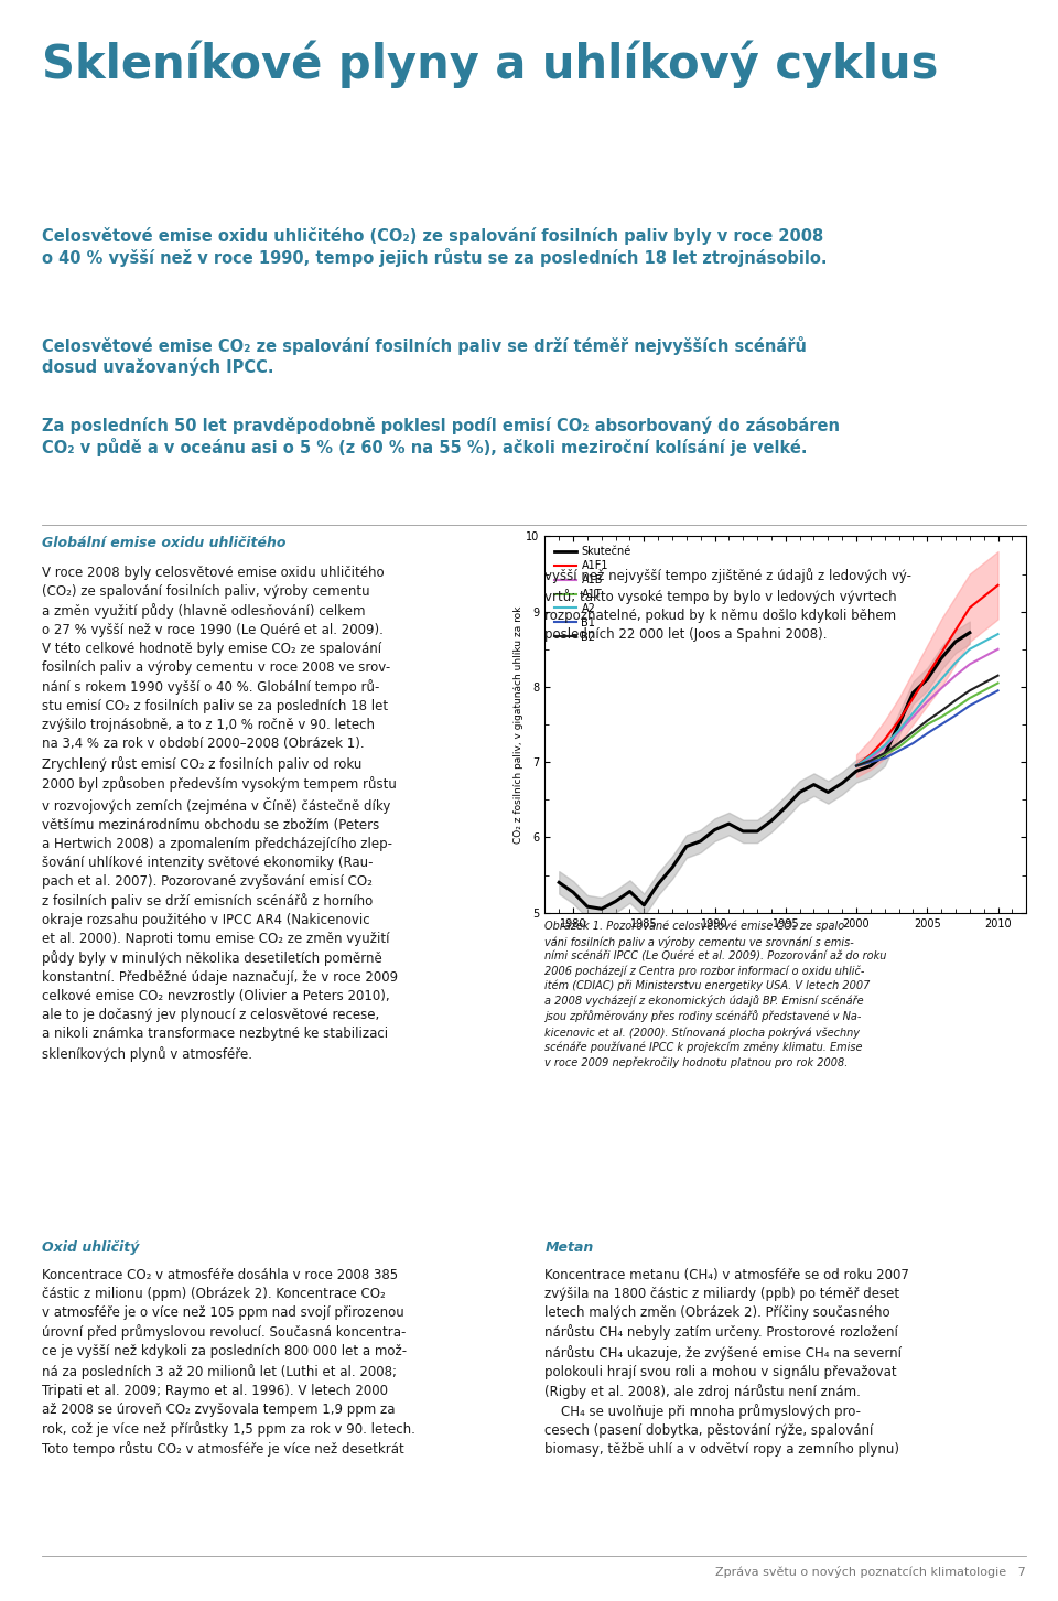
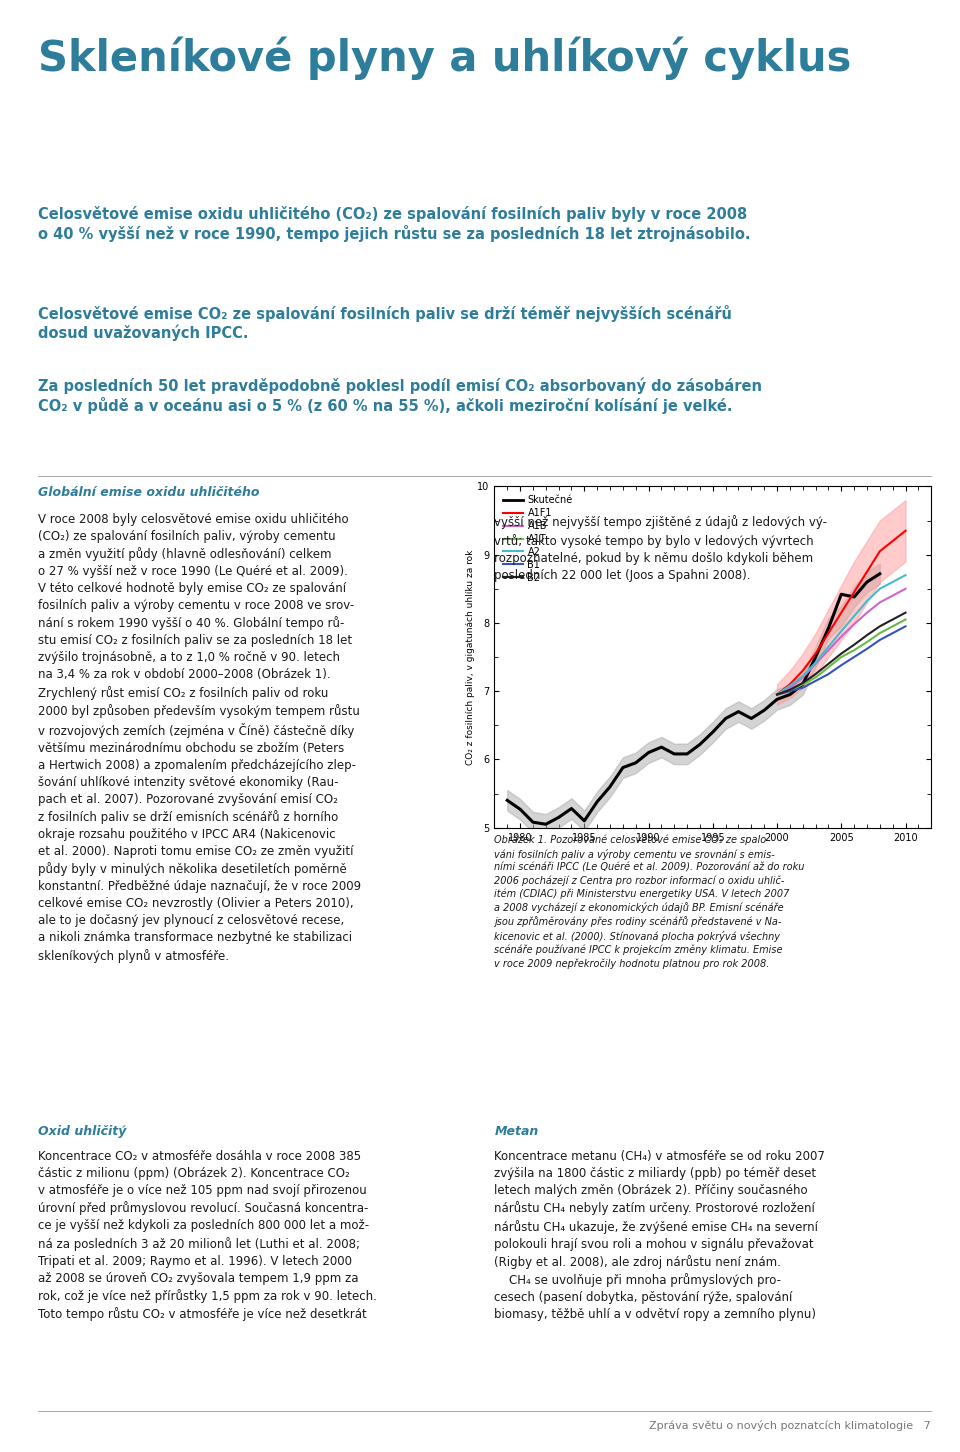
Skutečné/2005: 8.10 -> 8.42
